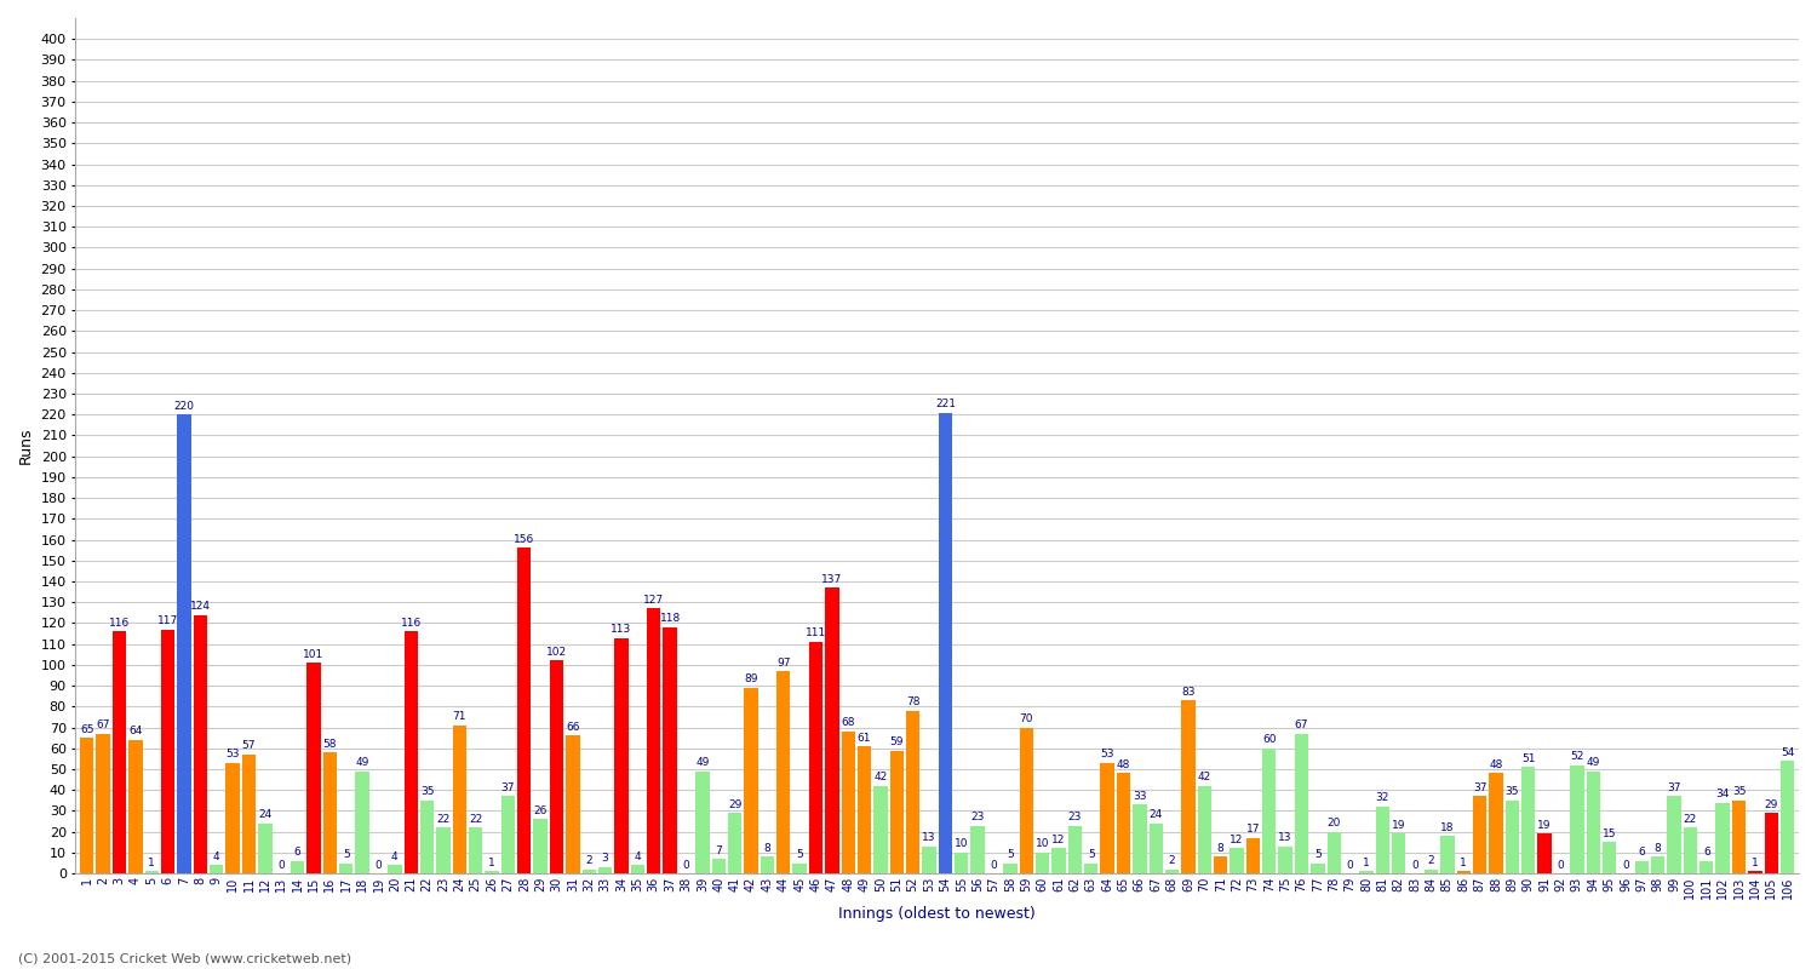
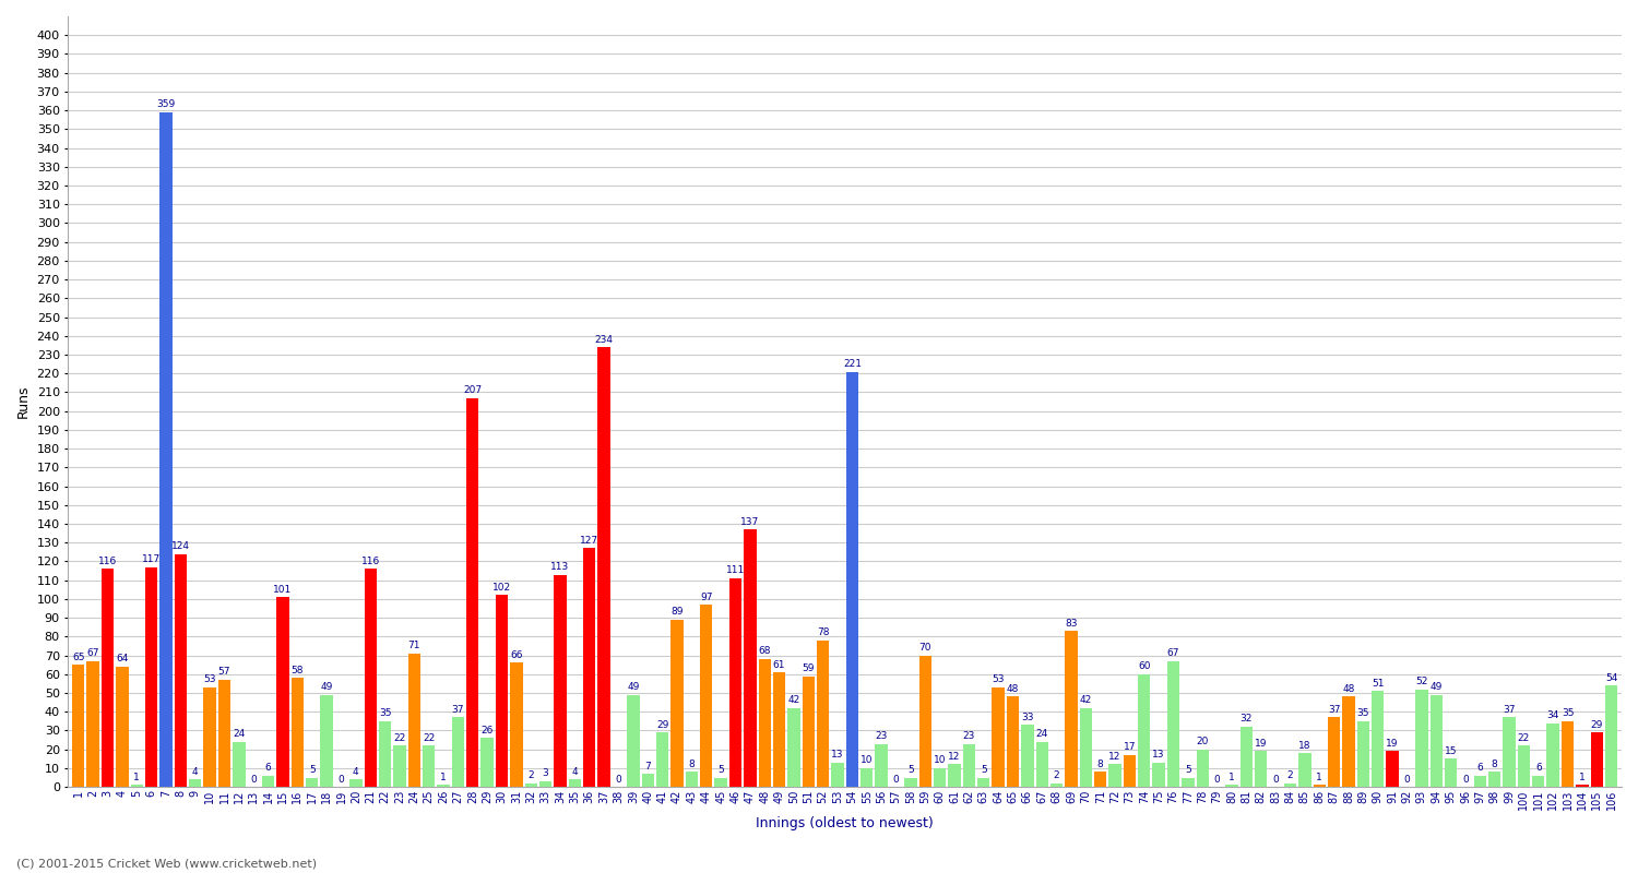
7: 220 -> 359
28: 156 -> 207
37: 118 -> 234
